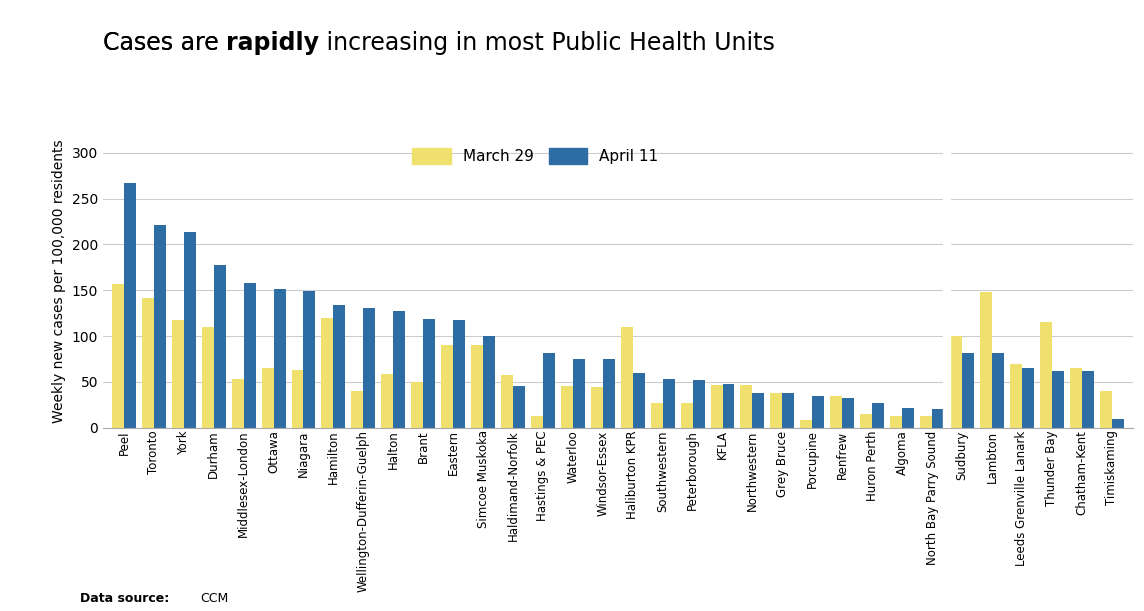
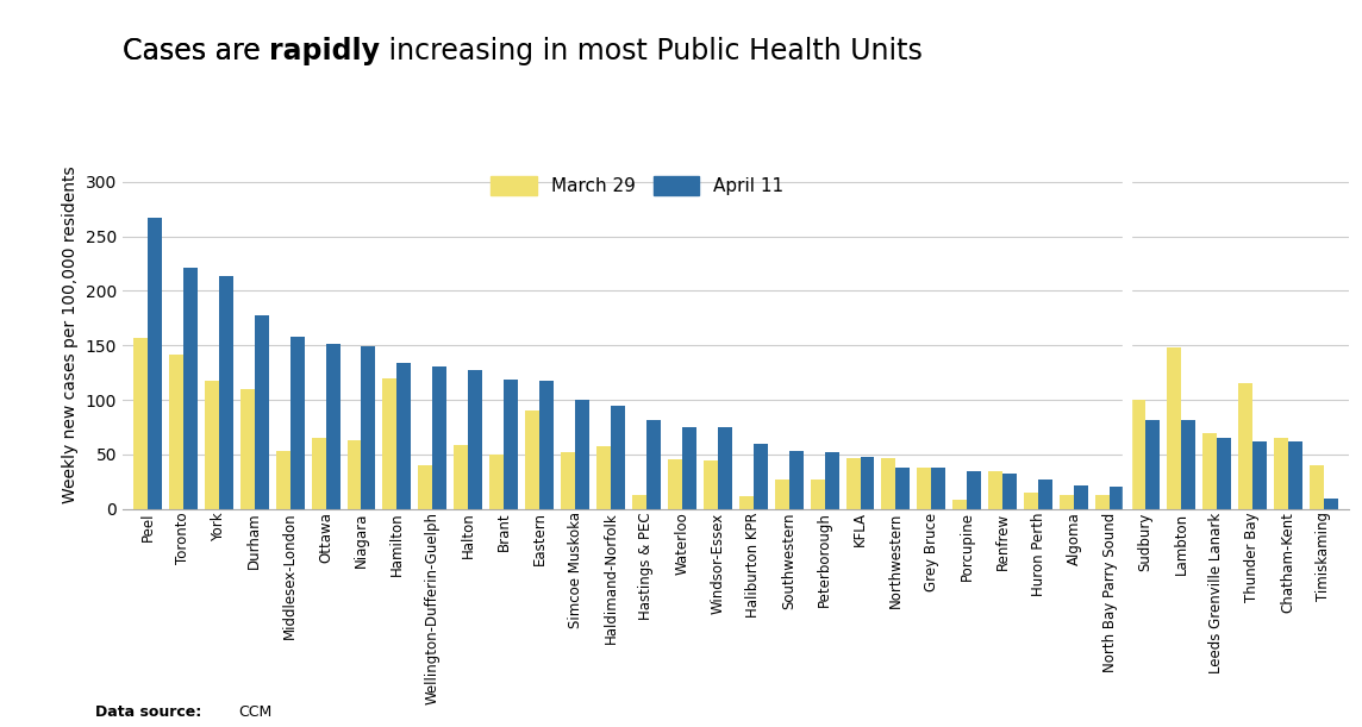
March 29/Simcoe Muskoka: 90 -> 52
April 11/Haldimand-Norfolk: 46 -> 95
March 29/Haliburton KPR: 110 -> 12
